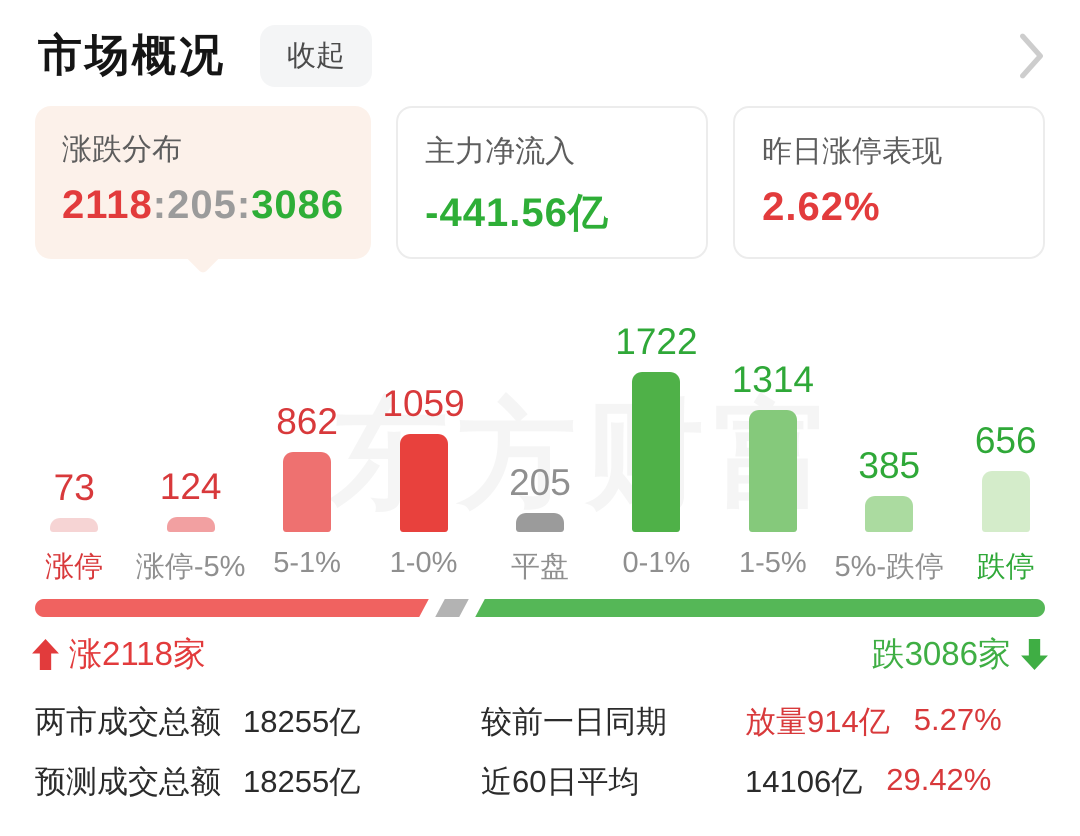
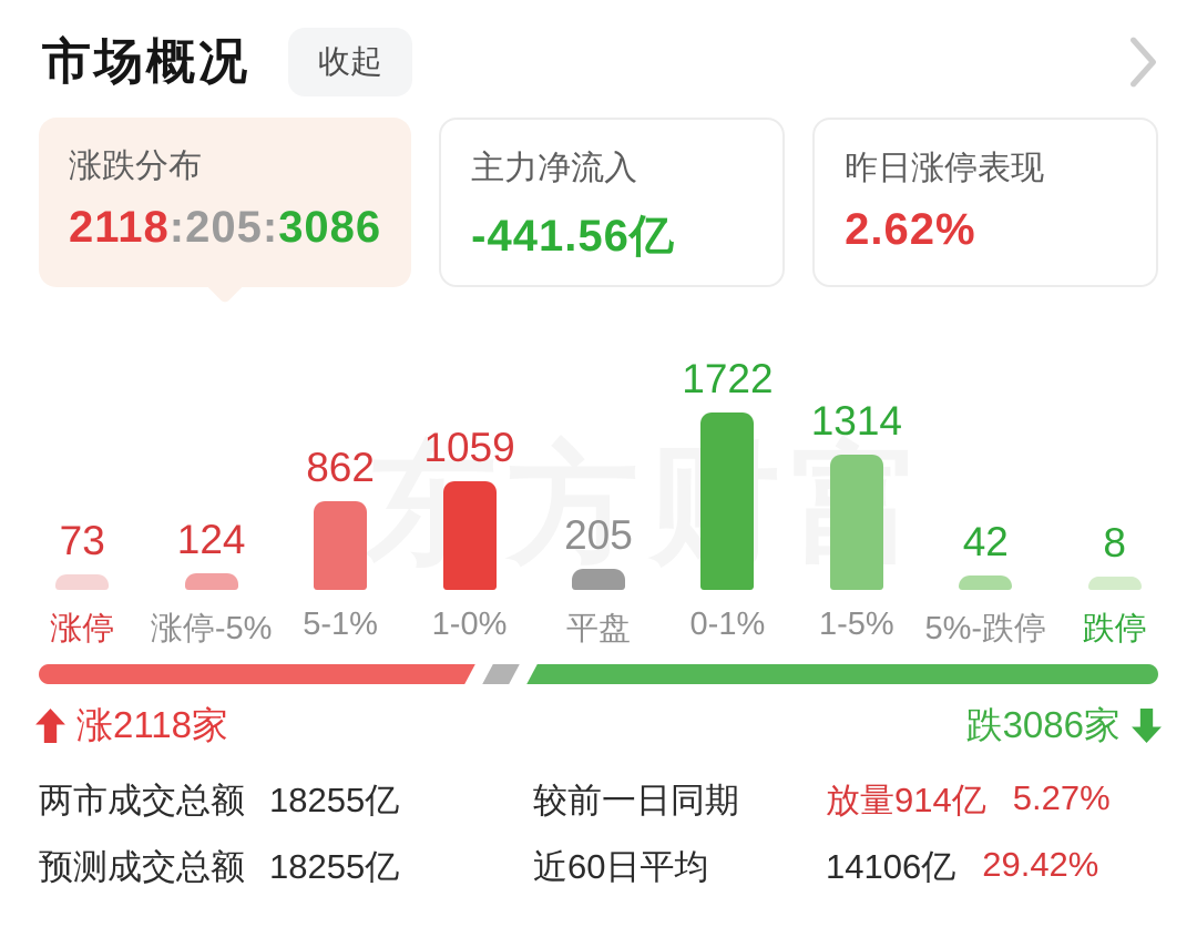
5%-跌停: 385 -> 42
跌停: 656 -> 8
